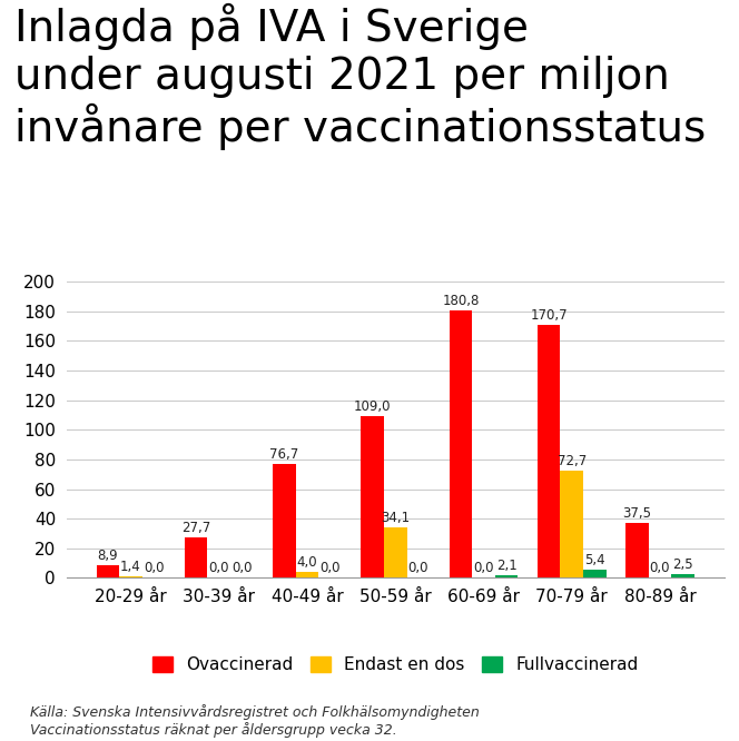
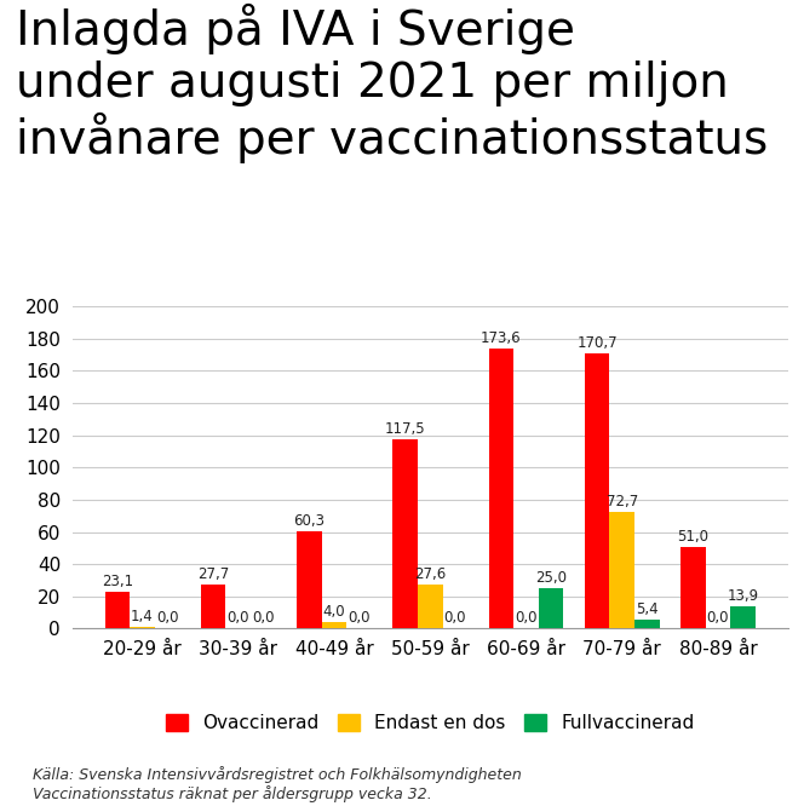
Ovaccinerad/20-29 år: 8,9 -> 23,1
Ovaccinerad/40-49 år: 76,7 -> 60,3
Ovaccinerad/50-59 år: 109,0 -> 117,5
Endast en dos/50-59 år: 34,1 -> 27,6
Ovaccinerad/60-69 år: 180,8 -> 173,6
Fullvaccinerad/60-69 år: 2,1 -> 25,0
Ovaccinerad/80-89 år: 37,5 -> 51,0
Fullvaccinerad/80-89 år: 2,5 -> 13,9
